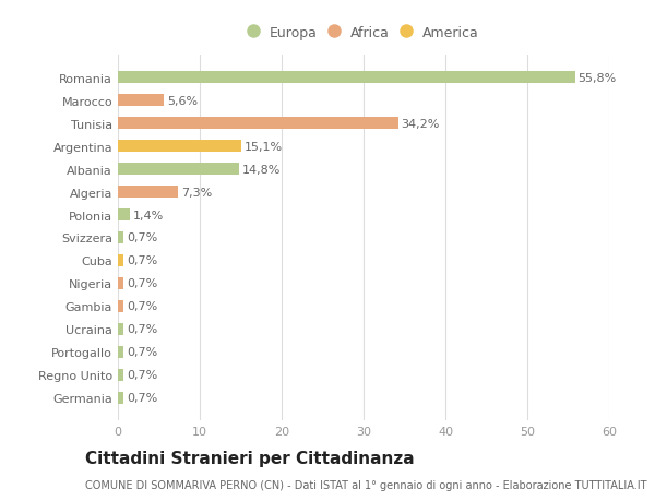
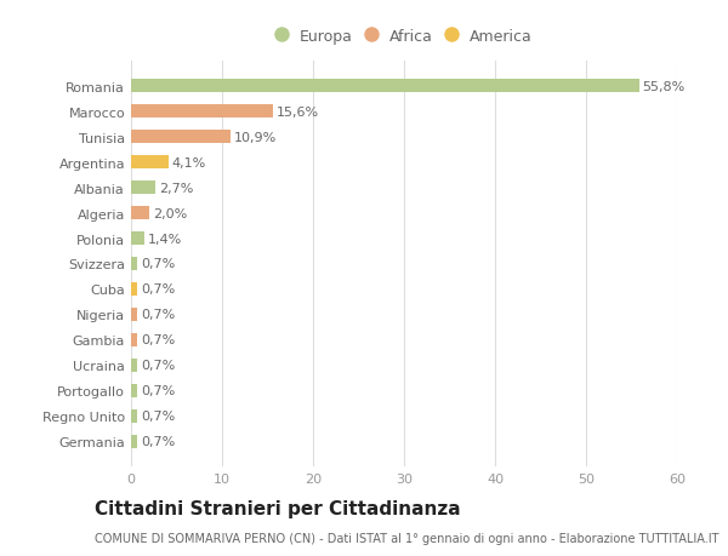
Marocco: 5,6% -> 15,6%
Tunisia: 34,2% -> 10,9%
Argentina: 15,1% -> 4,1%
Albania: 14,8% -> 2,7%
Algeria: 7,3% -> 2,0%
